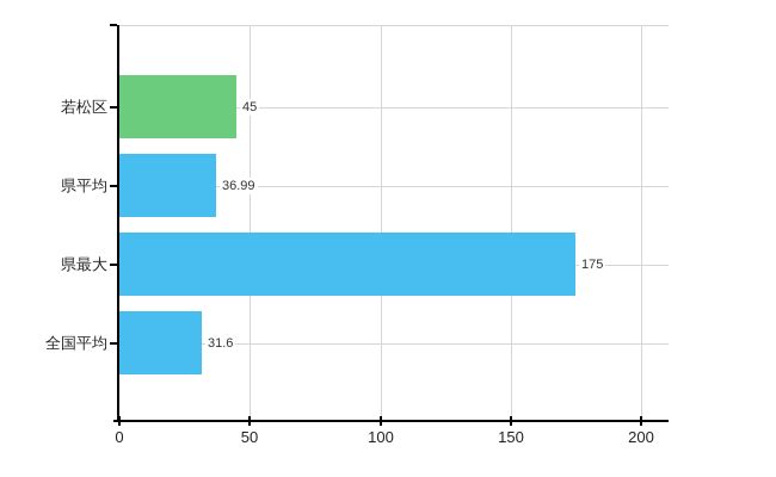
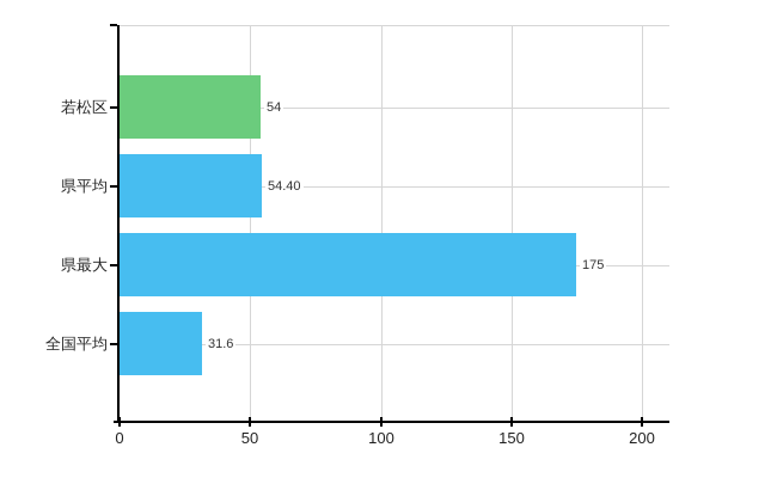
若松区: 45 -> 54
県平均: 36.99 -> 54.40
